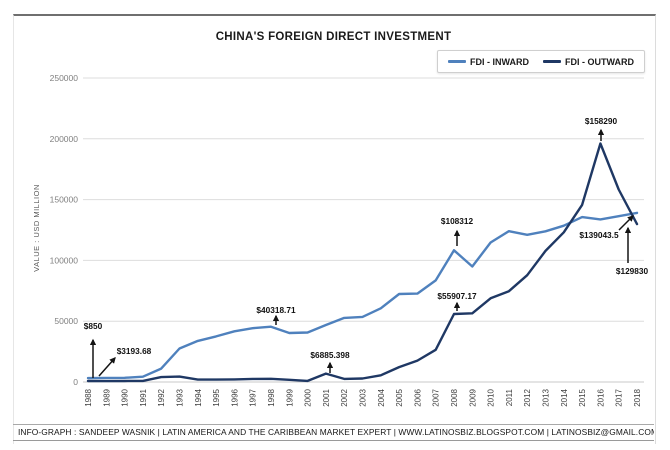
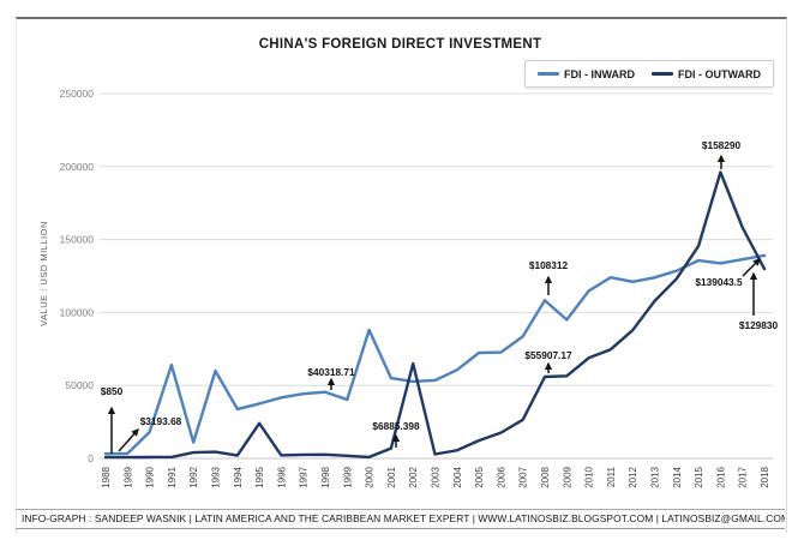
FDI - INWARD/1990: 3000 -> 18000
FDI - INWARD/1991: 4000 -> 64000
FDI - INWARD/1993: 28000 -> 60000
FDI - OUTWARD/1995: 2000 -> 24000
FDI - INWARD/2000: 41000 -> 88000
FDI - INWARD/2001: 47000 -> 55000
FDI - OUTWARD/2002: 3000 -> 65000
